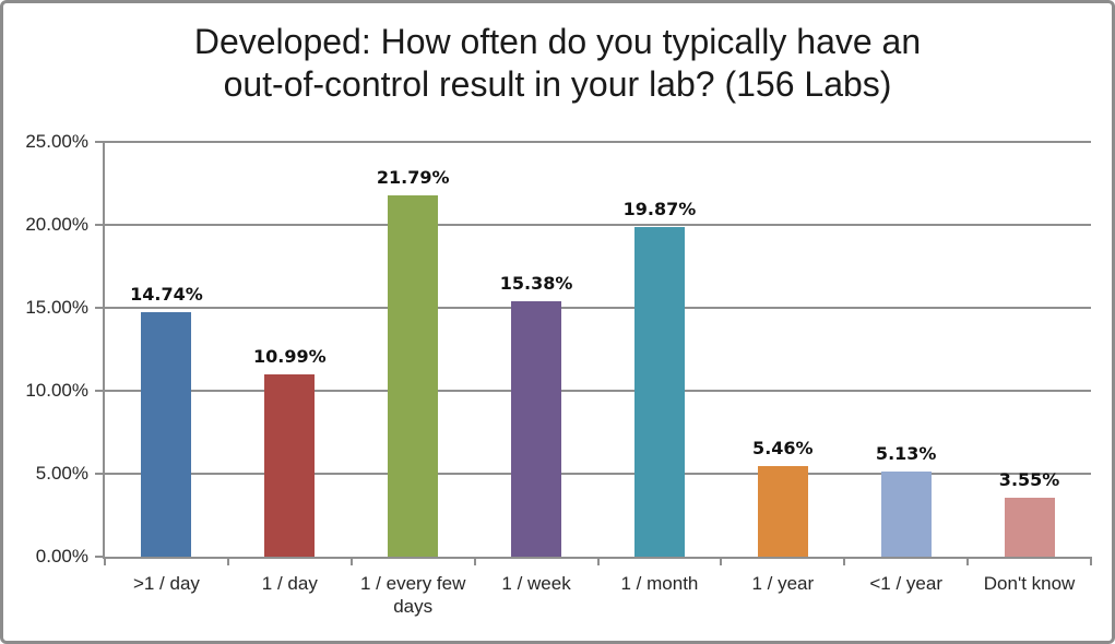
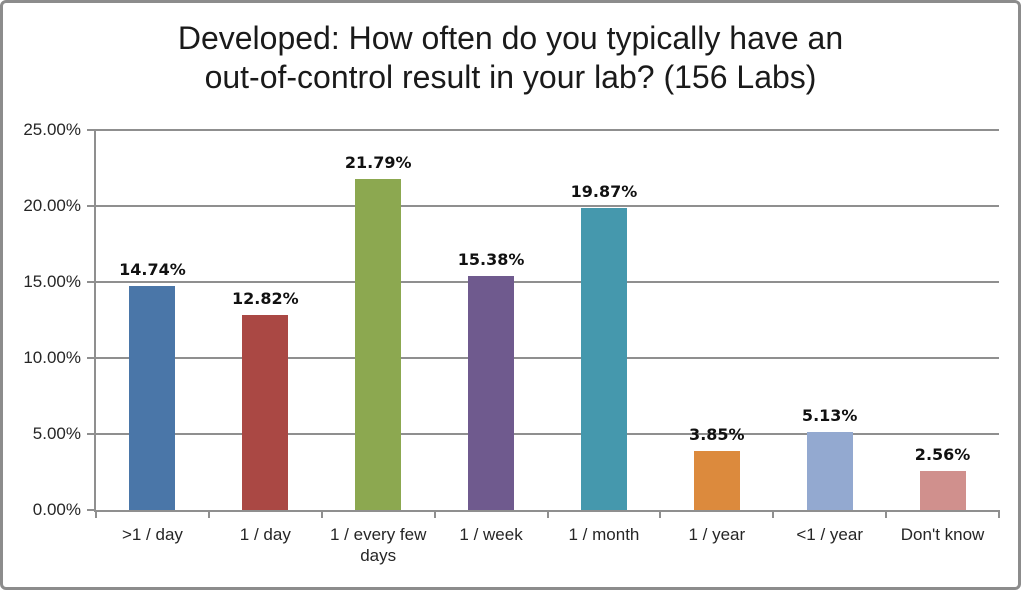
1 / day: 10.99% -> 12.82%
1 / year: 5.46% -> 3.85%
Don't know: 3.55% -> 2.56%
